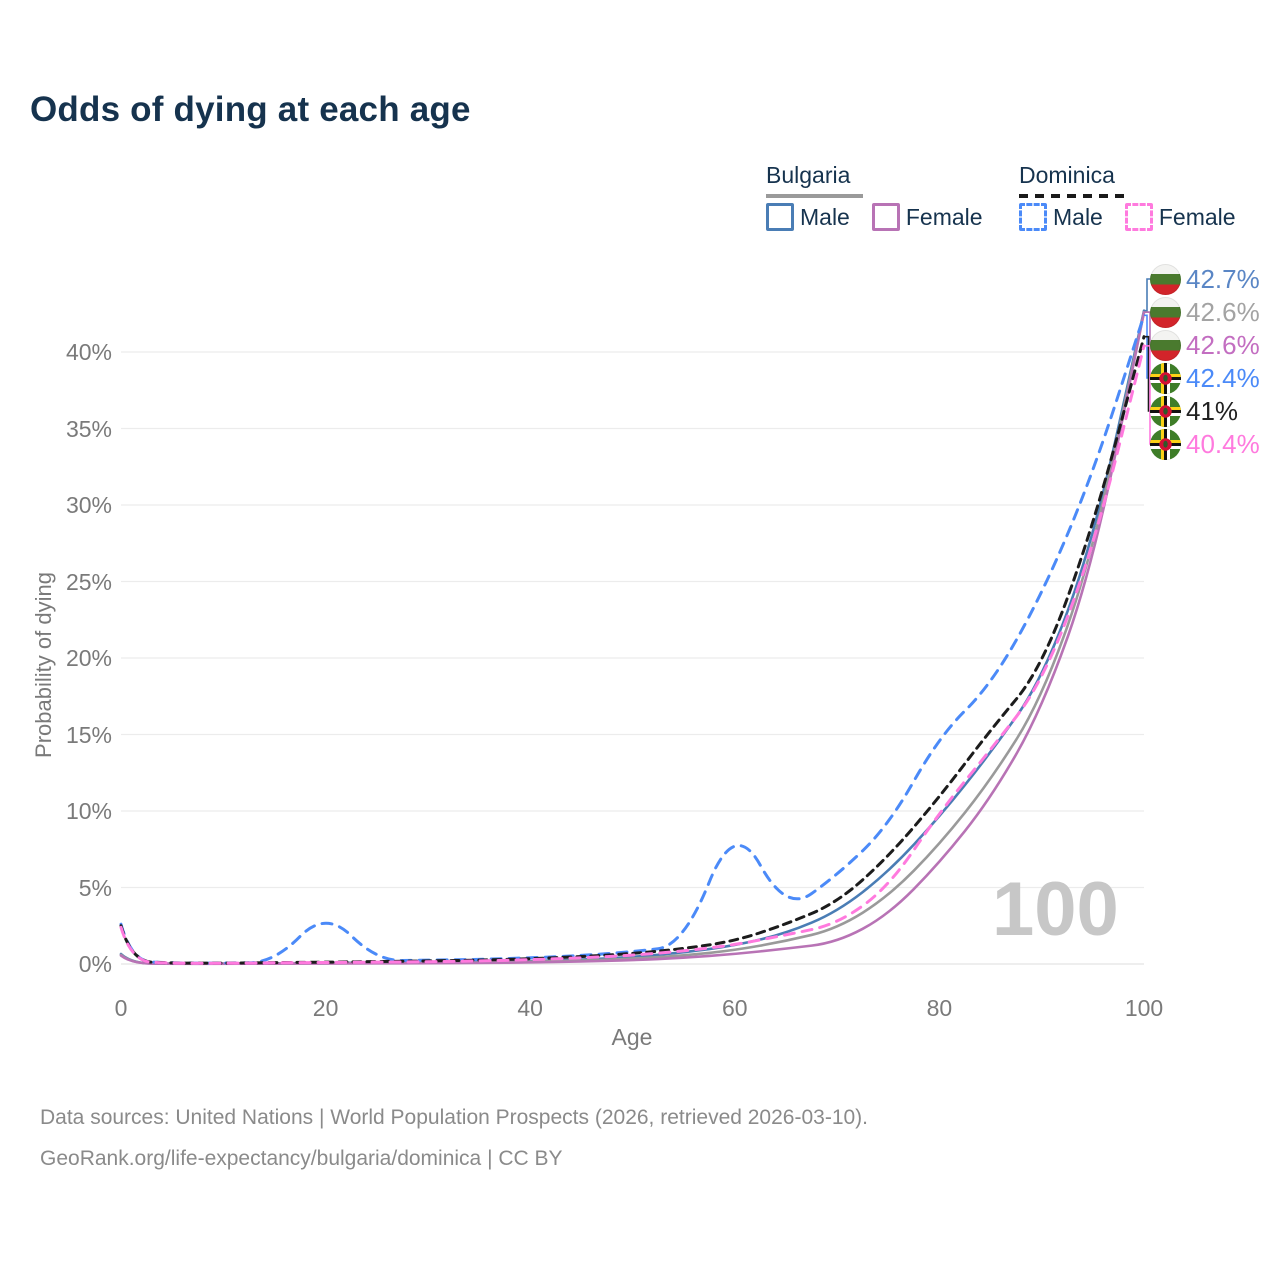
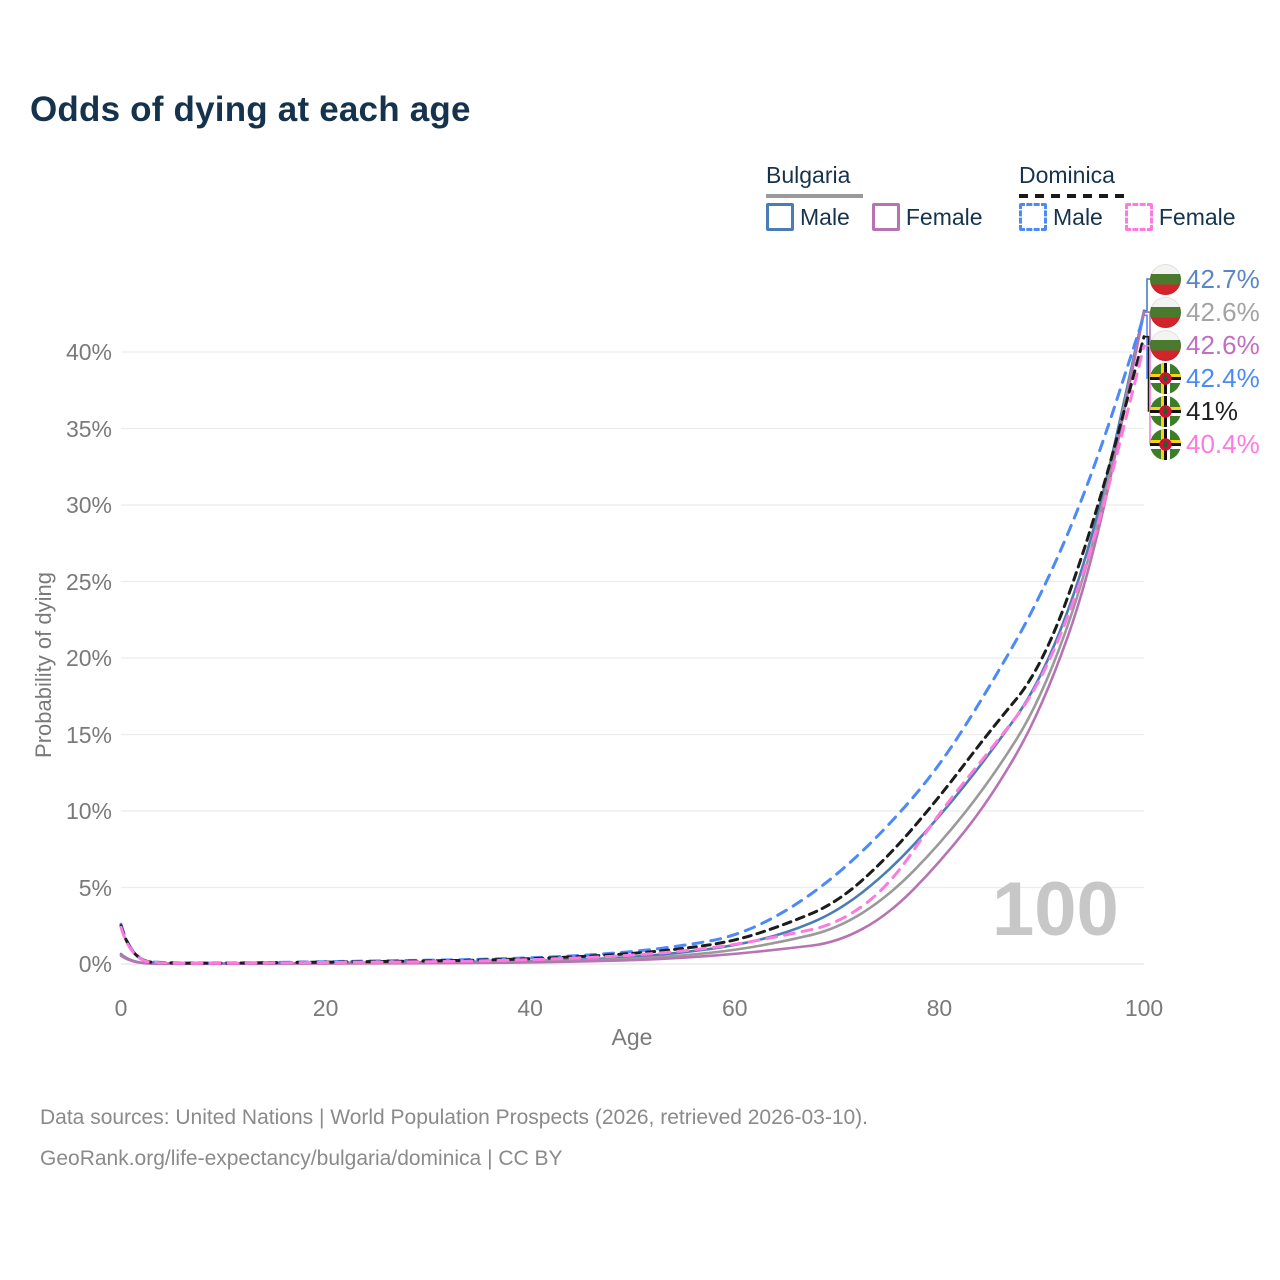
Dominica Male/20: 3.5% -> 0.1%
Dominica Male/60: 9.5% -> 1.8%
Dominica Male/80: 14.9% -> 12.9%
